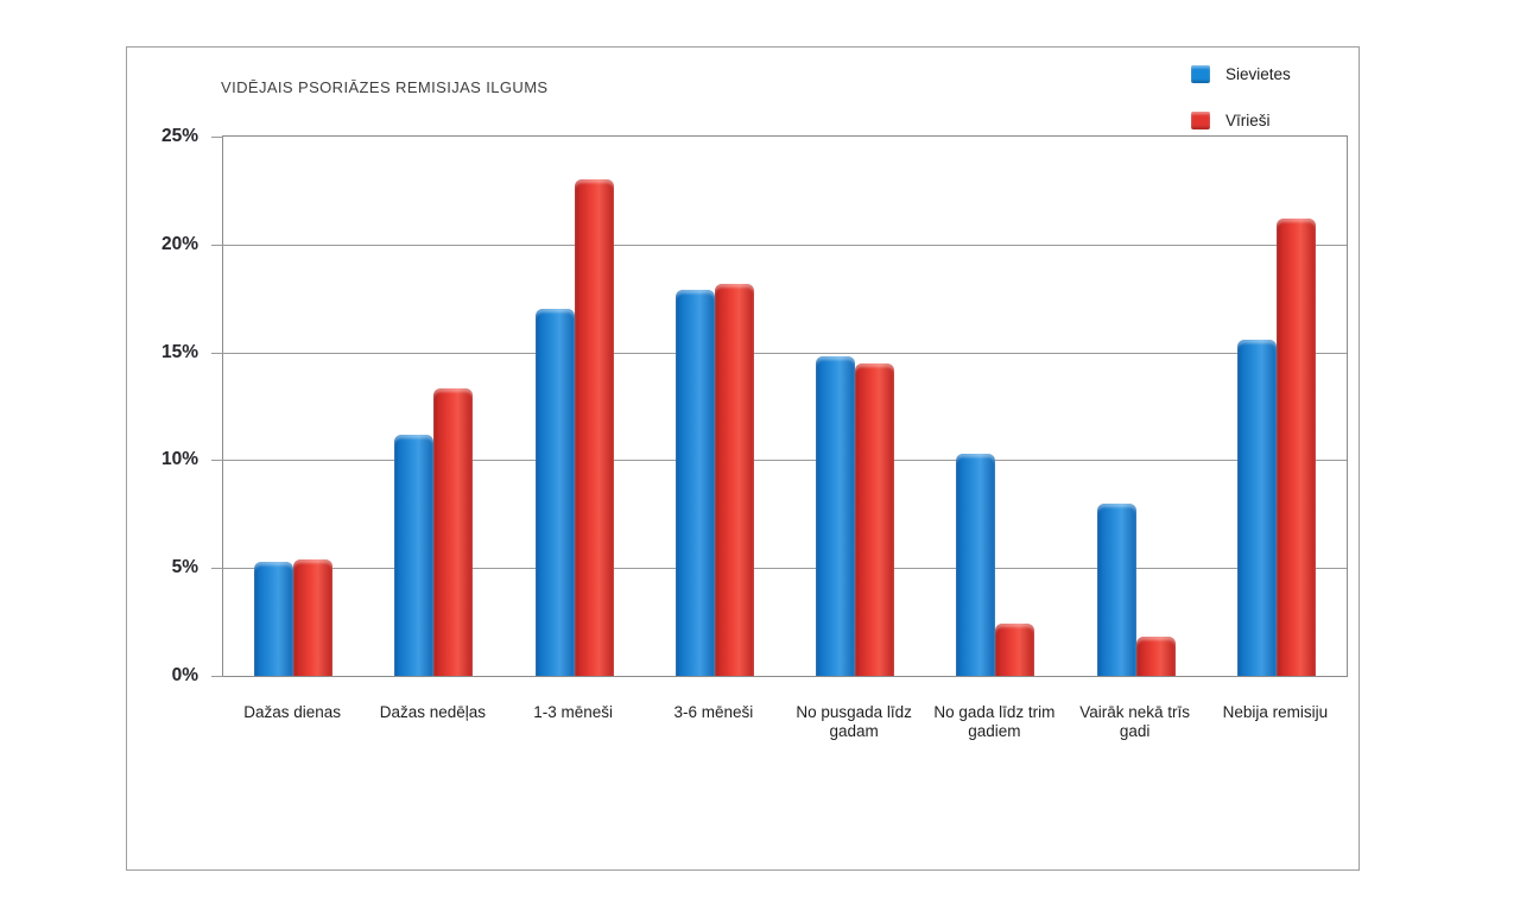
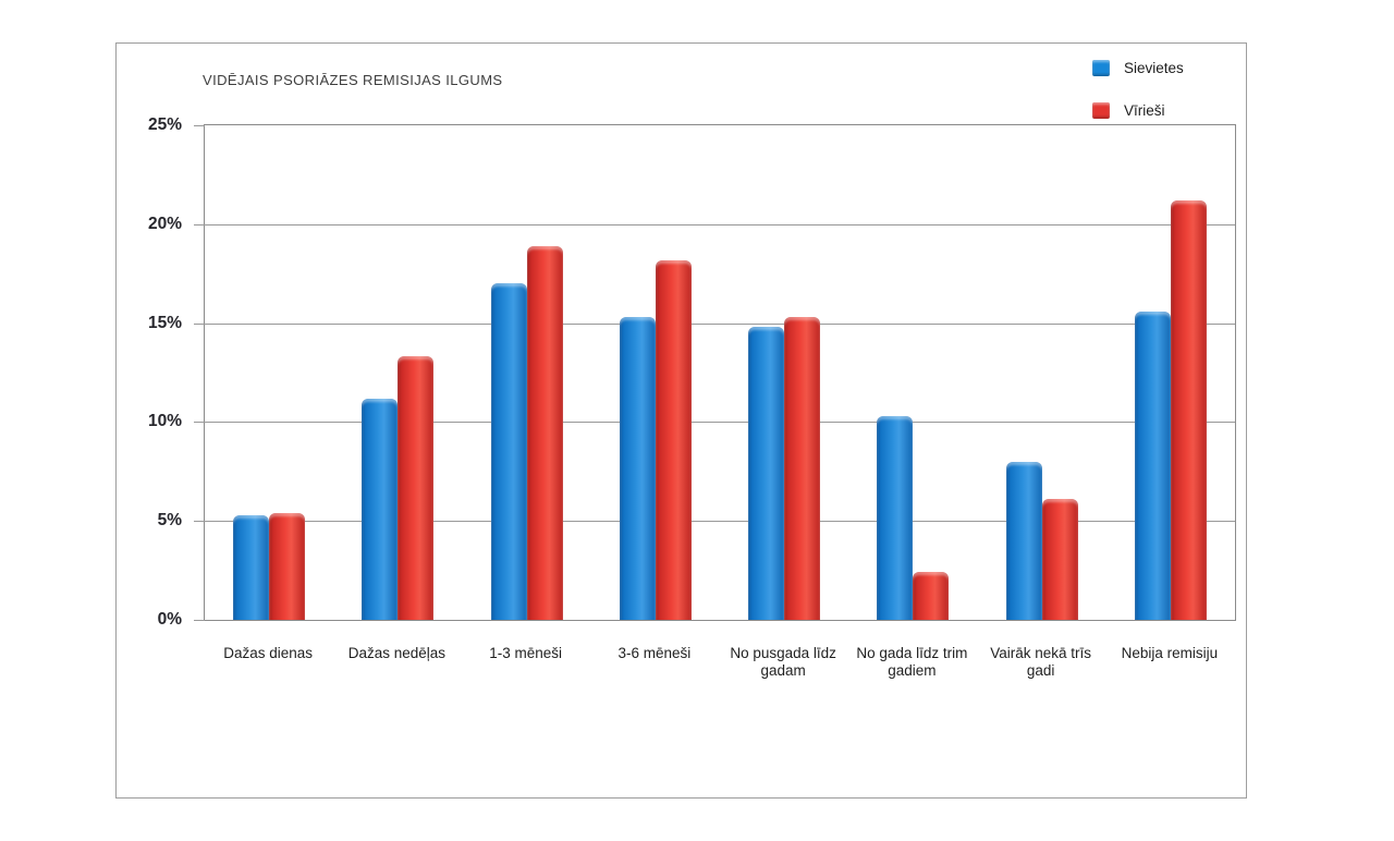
Vīrieši/1-3 mēneši: 23.0% -> 18.9%
Sievietes/3-6 mēneši: 17.9% -> 15.3%
Vīrieši/No pusgada līdz gadam: 14.5% -> 15.3%
Vīrieši/Vairāk nekā trīs gadi: 1.8% -> 6.1%
